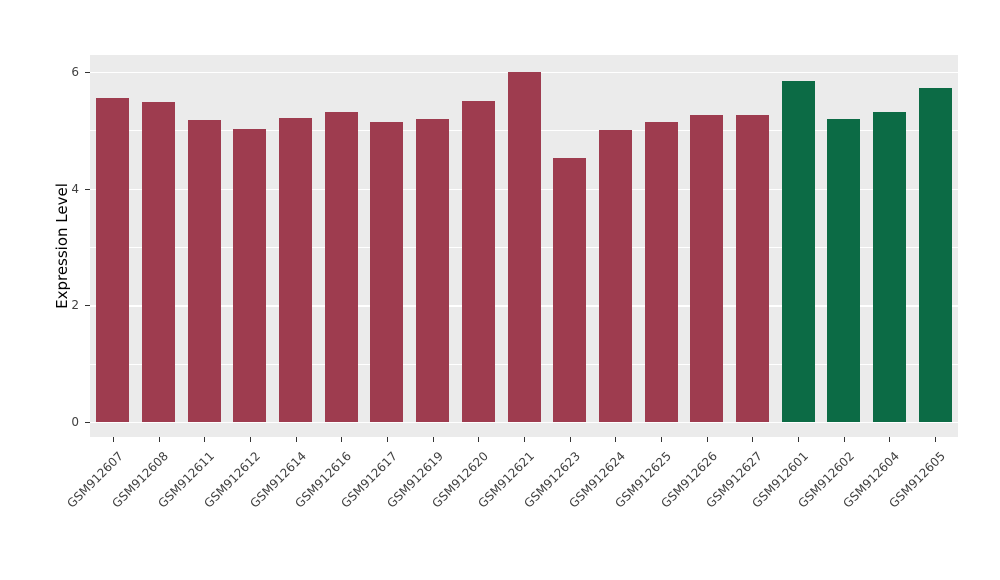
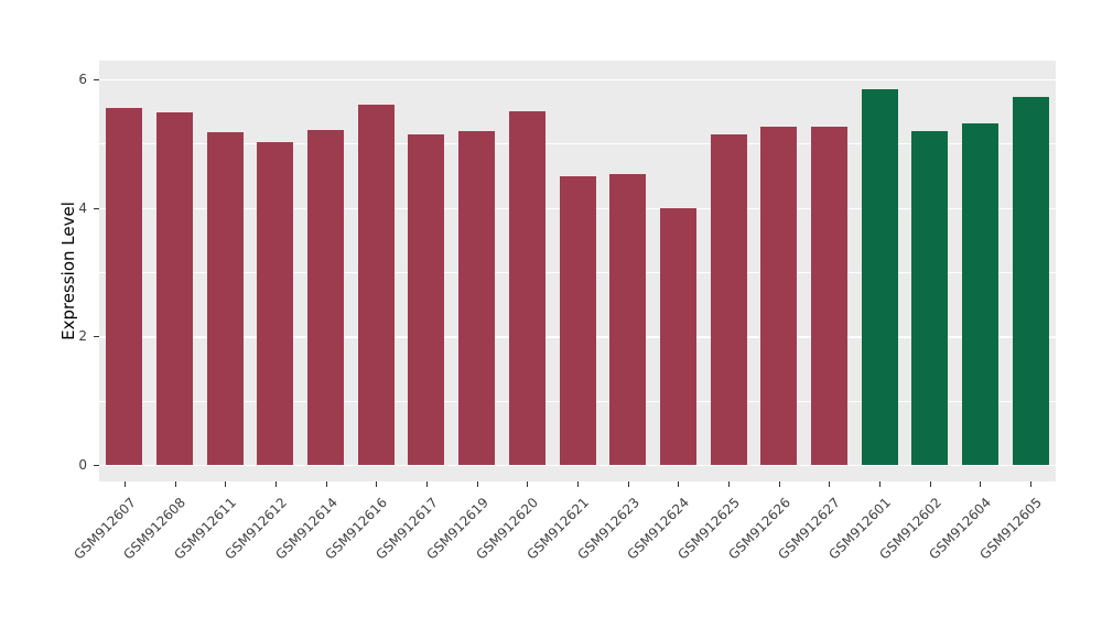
GSM912616: 5.3 -> 5.6
GSM912621: 6.0 -> 4.5
GSM912624: 5.0 -> 4.0
